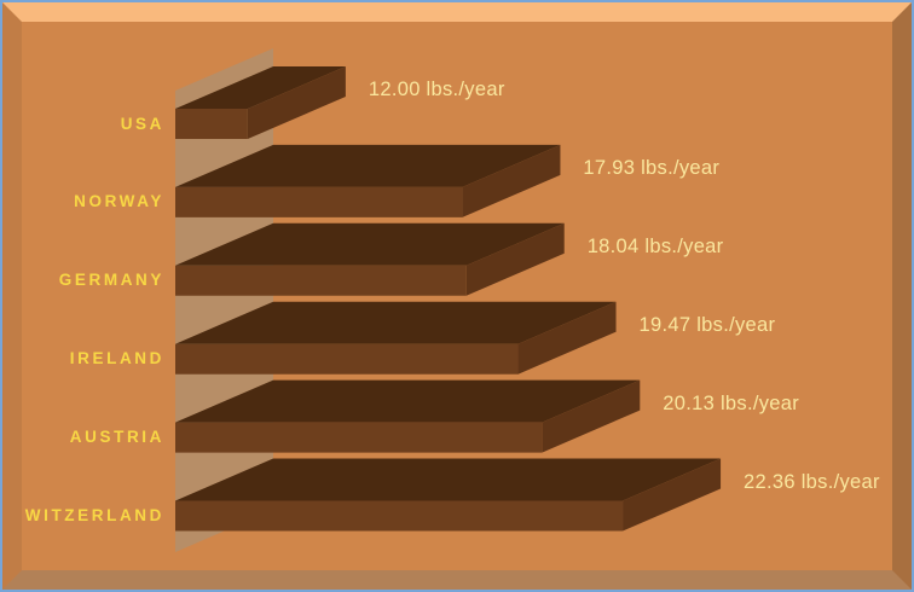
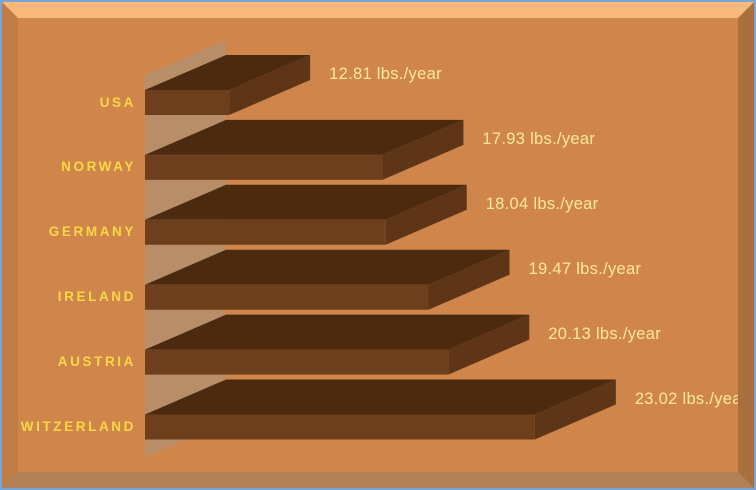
USA: 12.00 -> 12.81
SWITZERLAND: 22.36 -> 23.02
